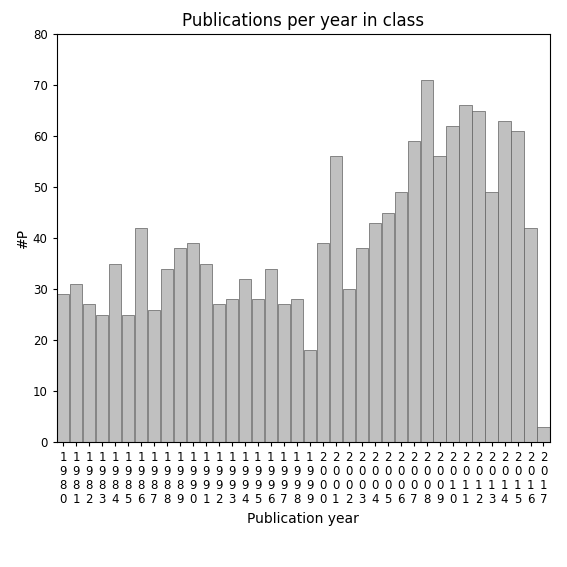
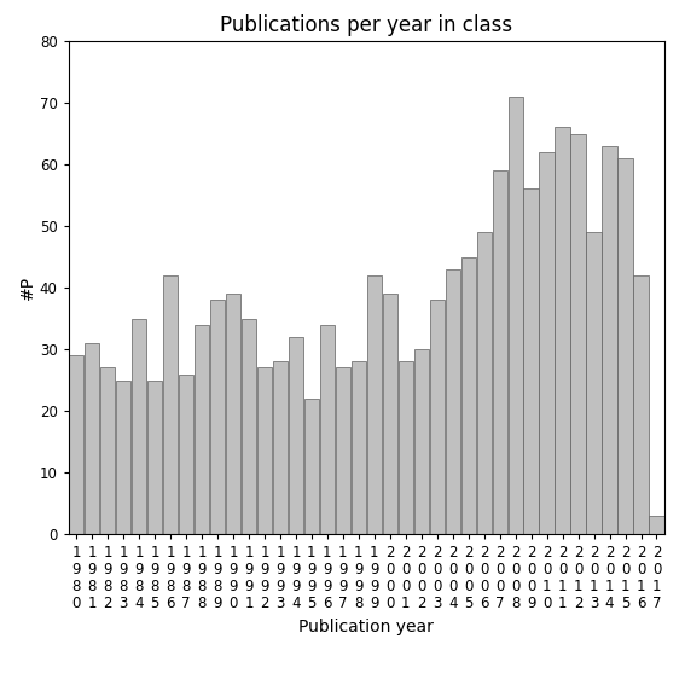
1 9 9 5: 28 -> 22
1 9 9 9: 18 -> 42
2 0 0 1: 56 -> 28
